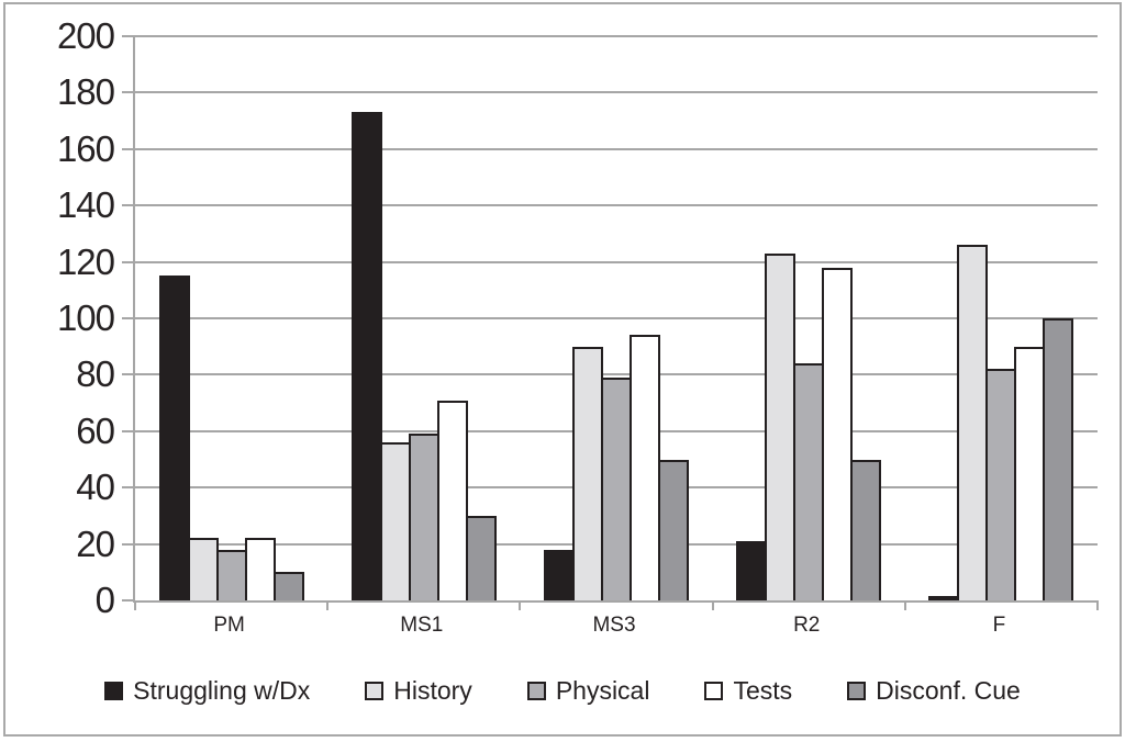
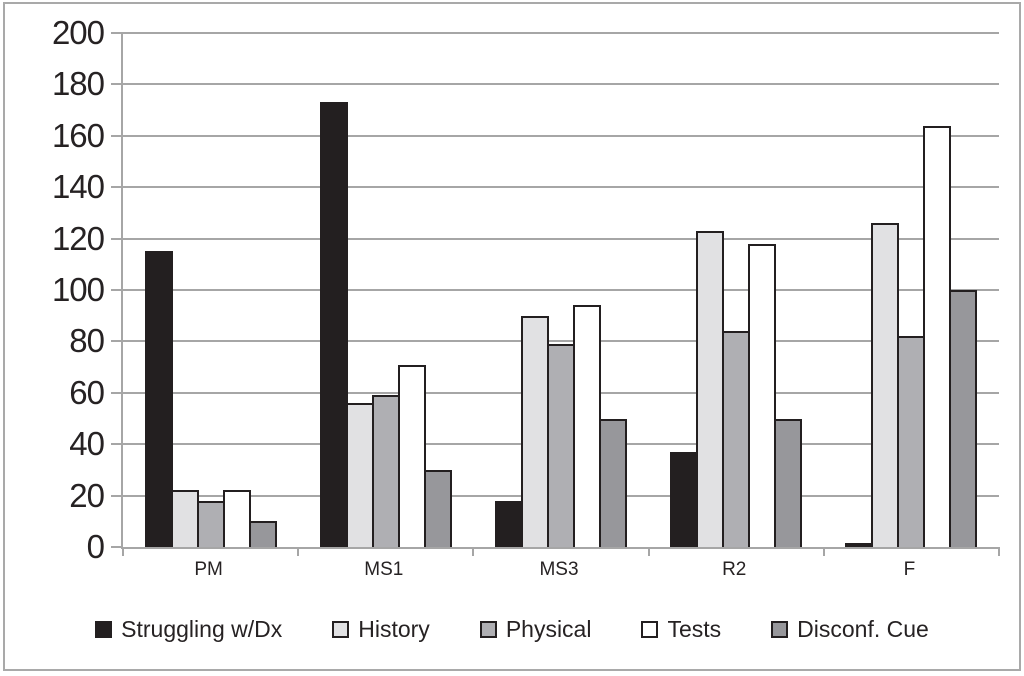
Struggling w/Dx/R2: 21 -> 37
Tests/F: 90 -> 164
